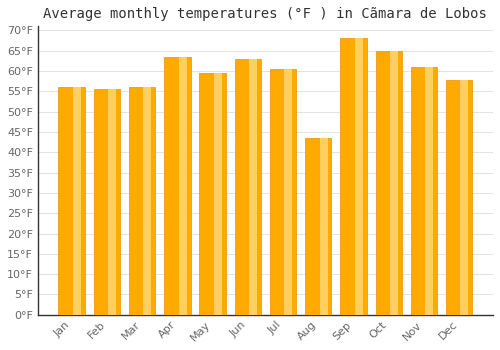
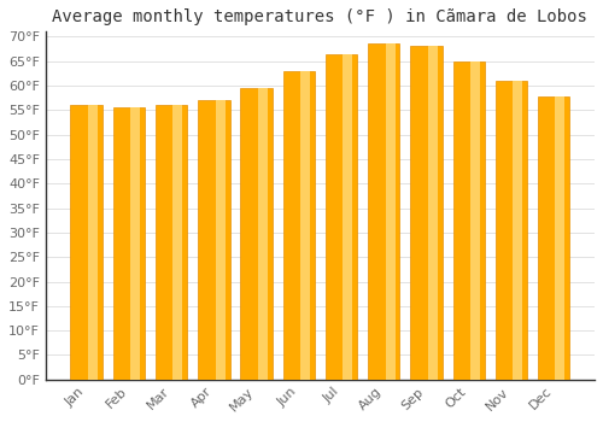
Apr: 63.5°F -> 57.0°F
Jul: 60.5°F -> 66.5°F
Aug: 43.5°F -> 68.5°F
